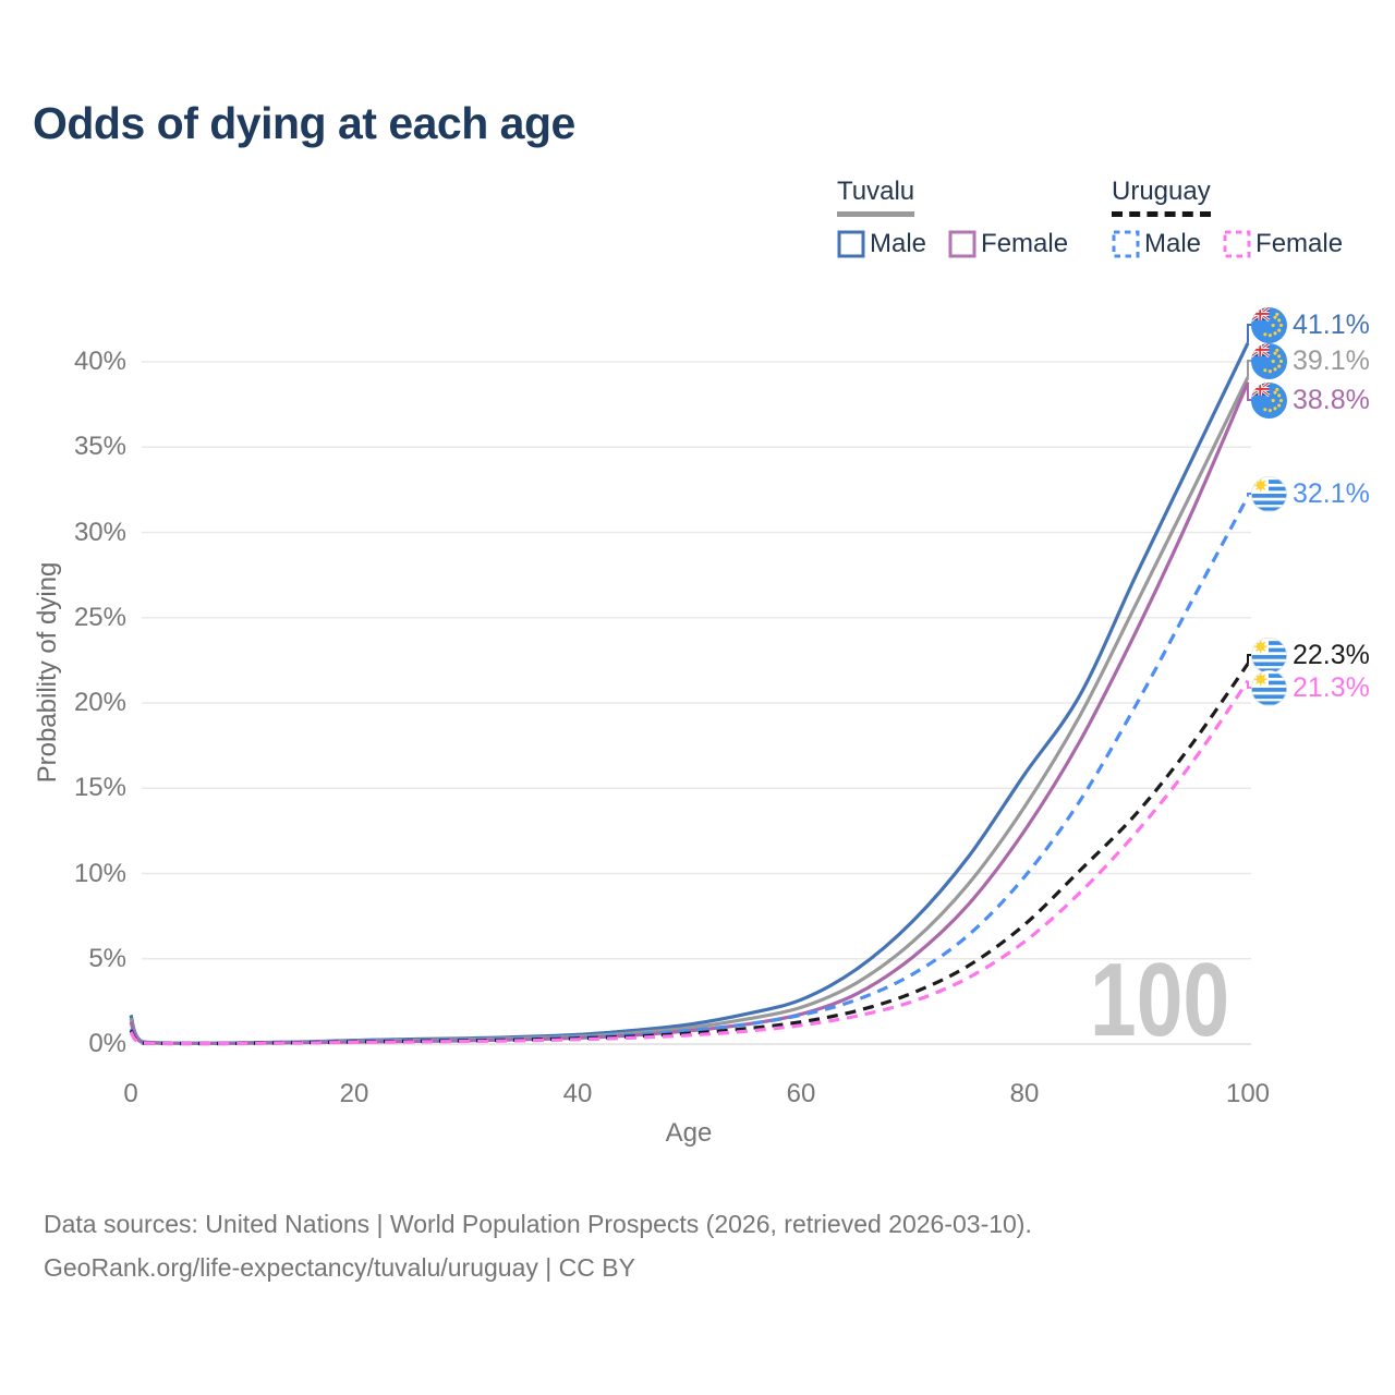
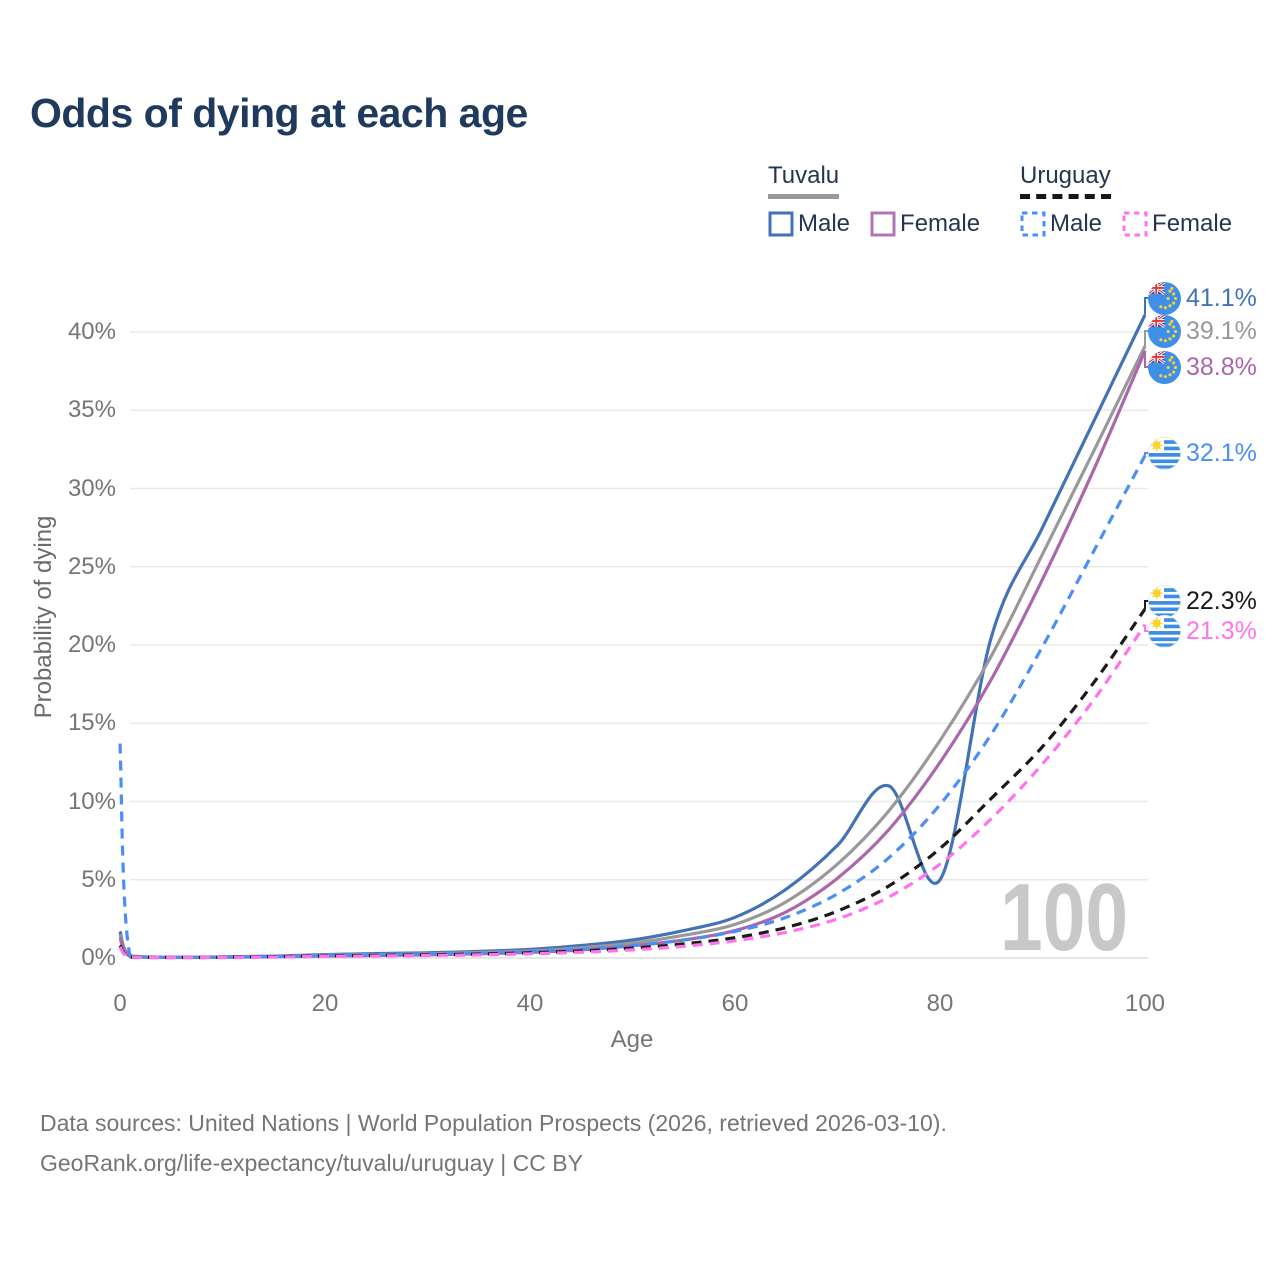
Uruguay Male/0: 0.9% -> 13.7%
Tuvalu Male/80: 15.8% -> 5.0%
